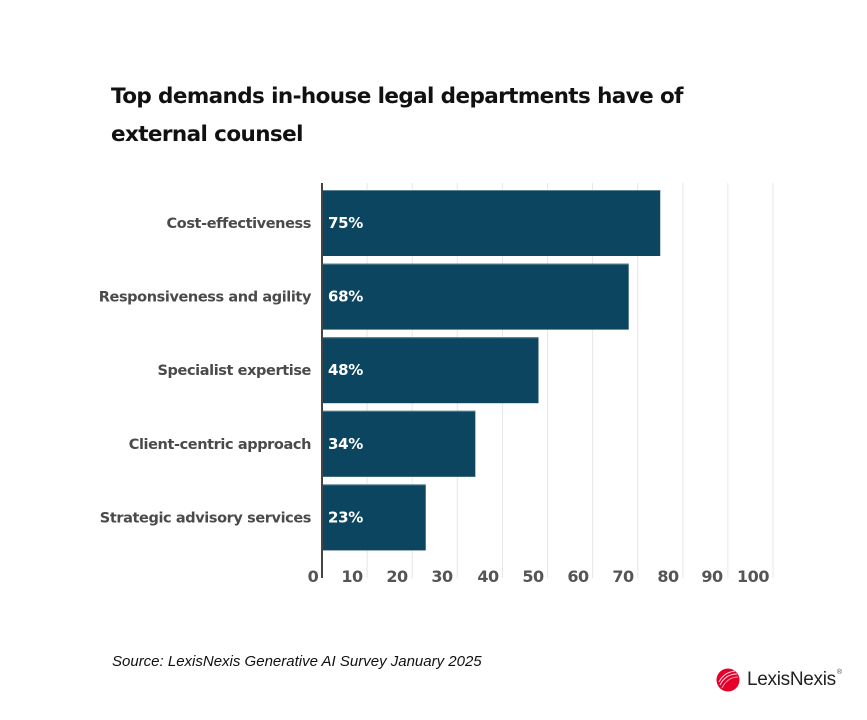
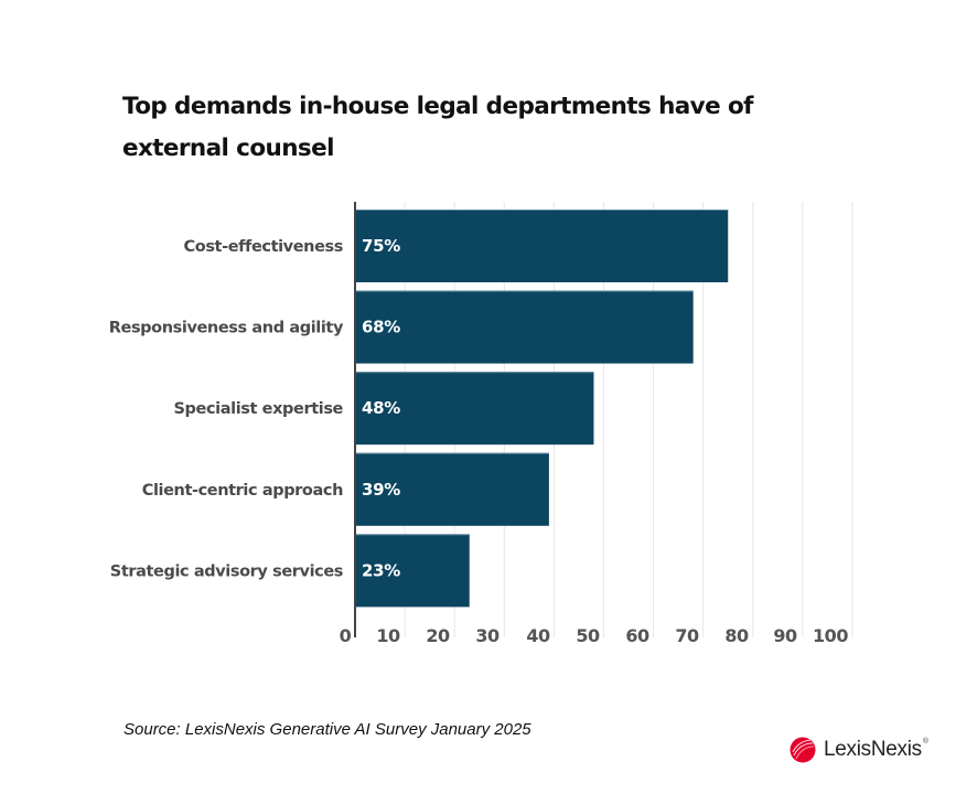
Client-centric approach: 34% -> 39%
